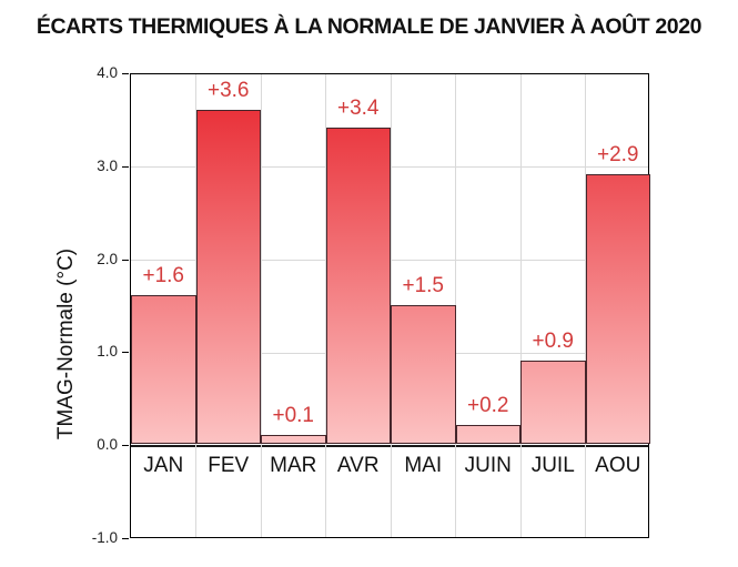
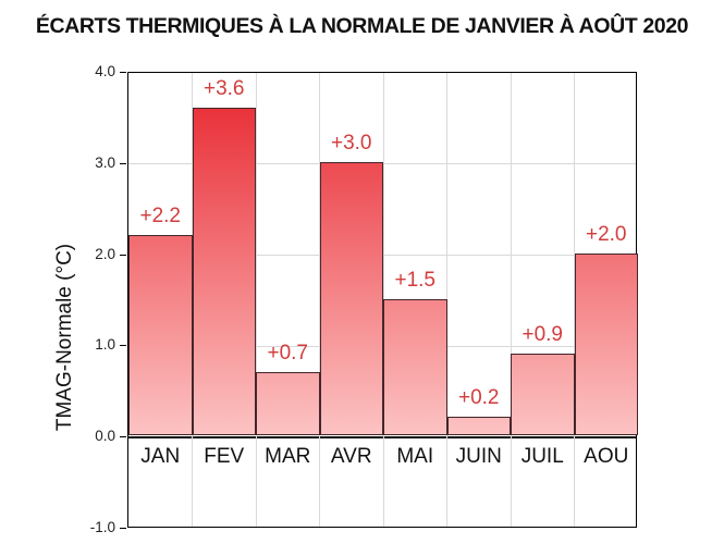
JAN: +1.6 -> +2.2
MAR: +0.1 -> +0.7
AVR: +3.4 -> +3.0
AOU: +2.9 -> +2.0
